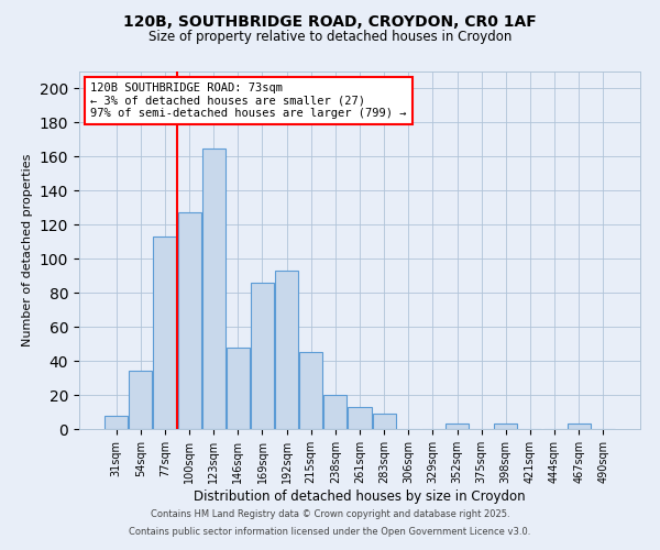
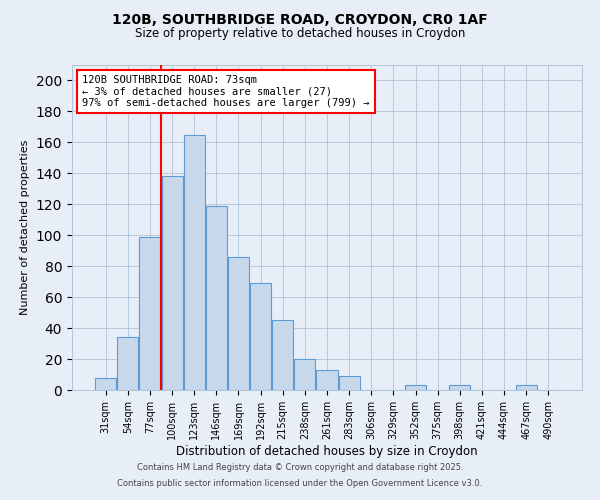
77sqm: 113 -> 99
100sqm: 127 -> 138
146sqm: 48 -> 119
192sqm: 93 -> 69
